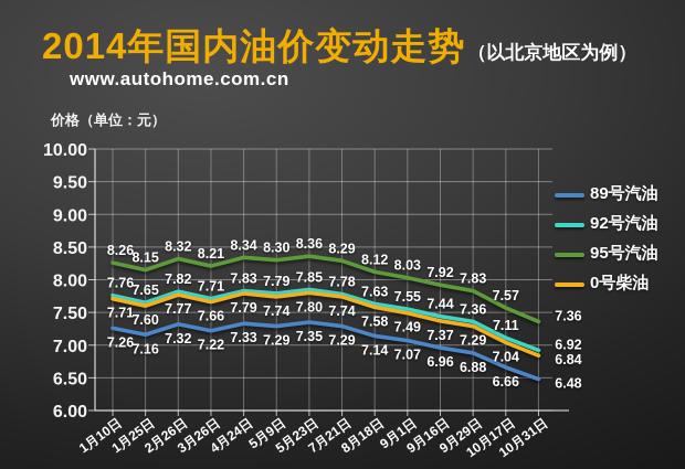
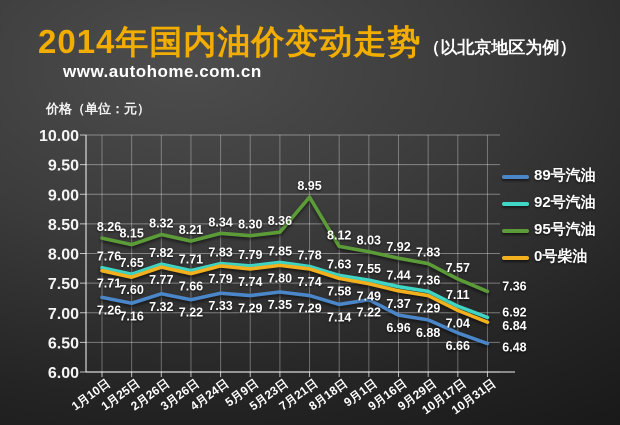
95号汽油/7月21日: 8.29 -> 8.95
89号汽油/9月1日: 7.07 -> 7.22
